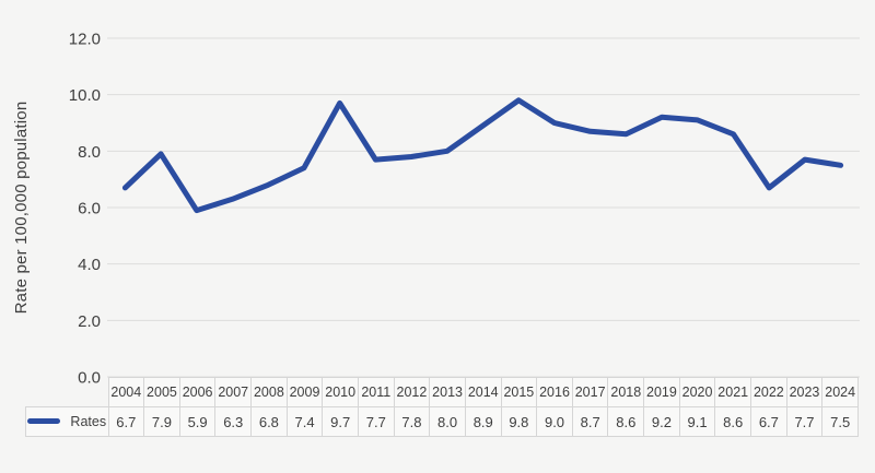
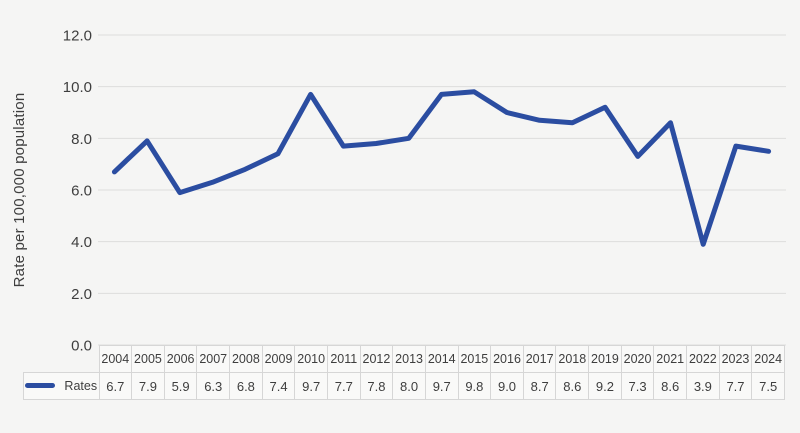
2014: 8.9 -> 9.7
2020: 9.1 -> 7.3
2022: 6.7 -> 3.9
